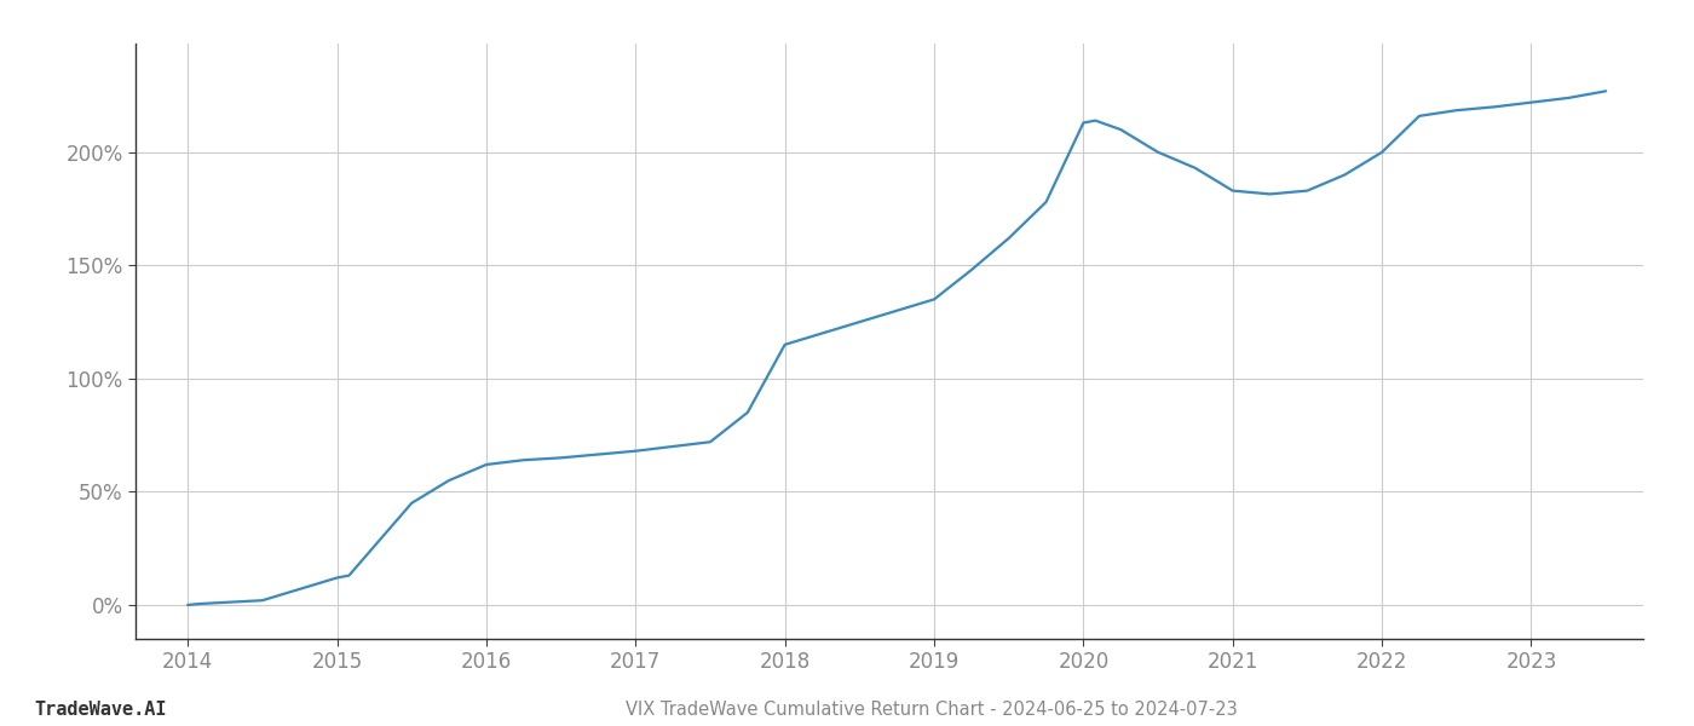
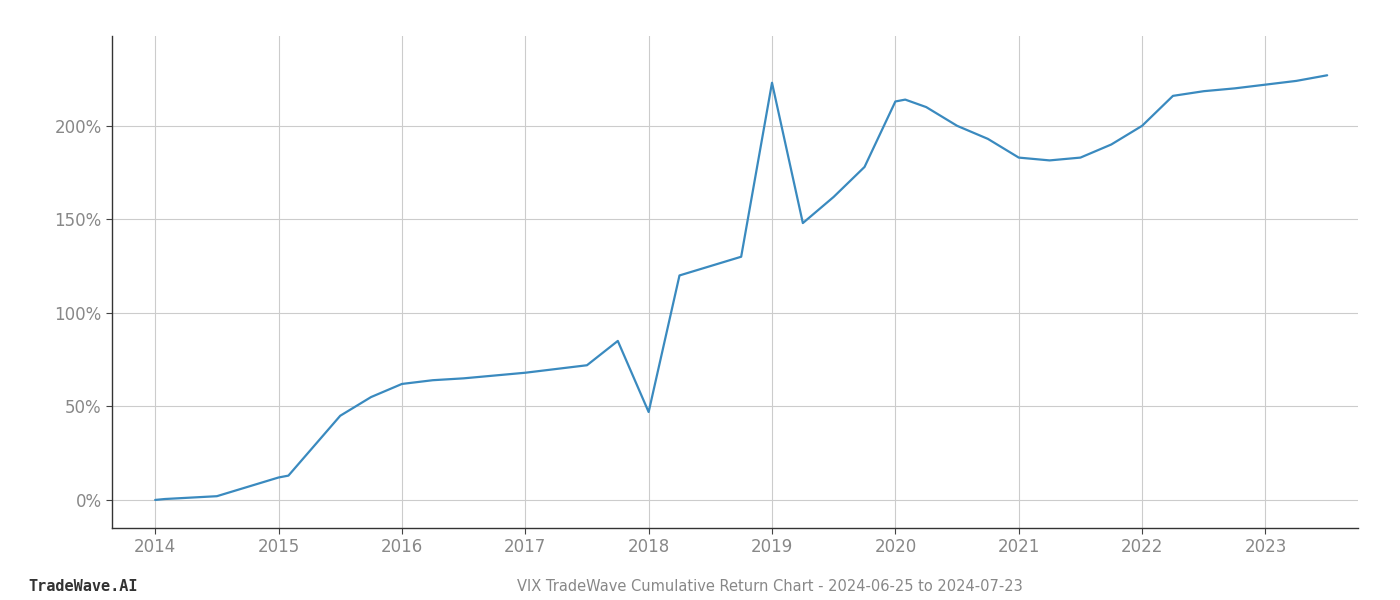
2018: 115% -> 47%
2019: 135% -> 223%
